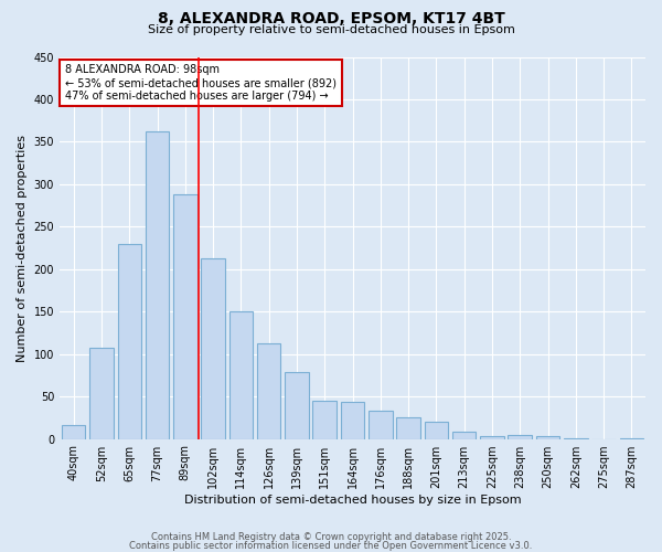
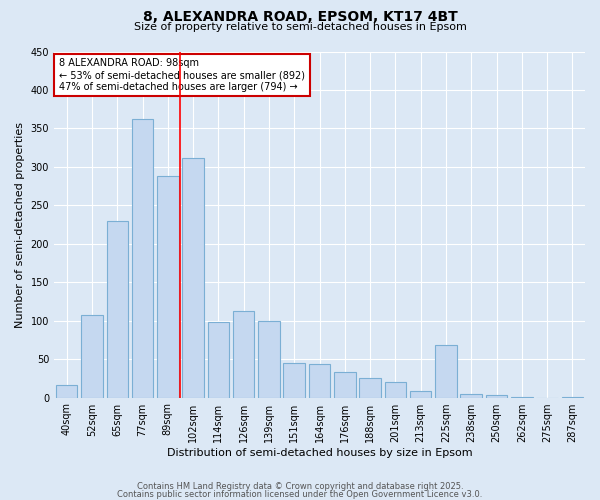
102sqm: 213 -> 312
114sqm: 150 -> 98
139sqm: 79 -> 100
225sqm: 3 -> 68
